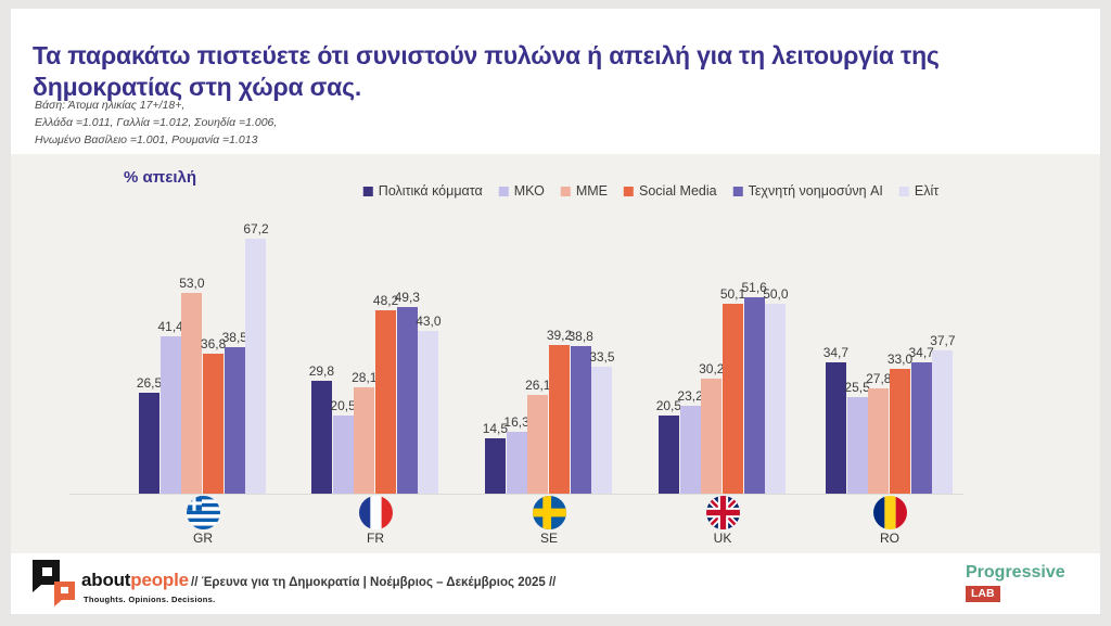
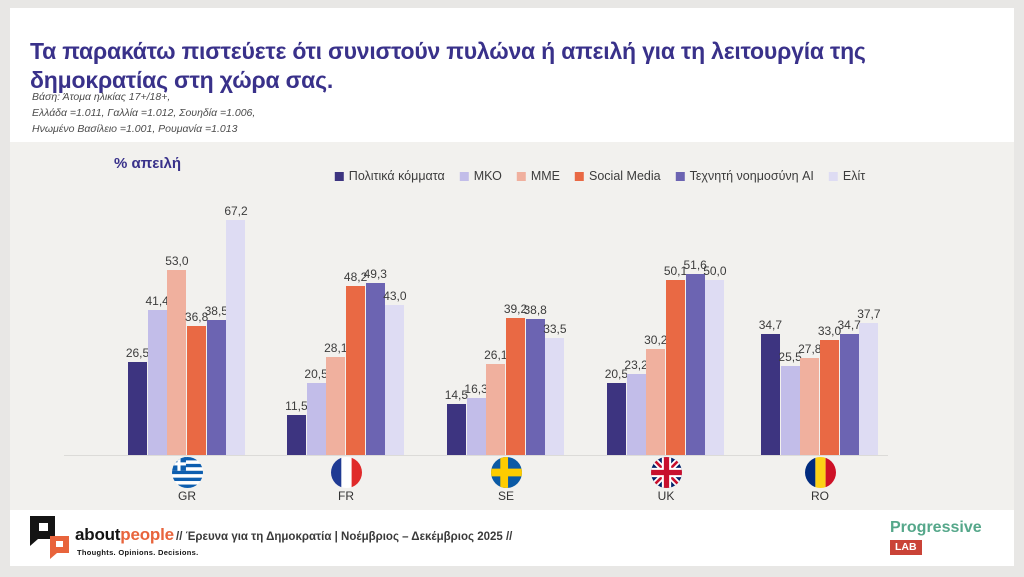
Πολιτικά κόμματα/FR: 29,8 -> 11,5
